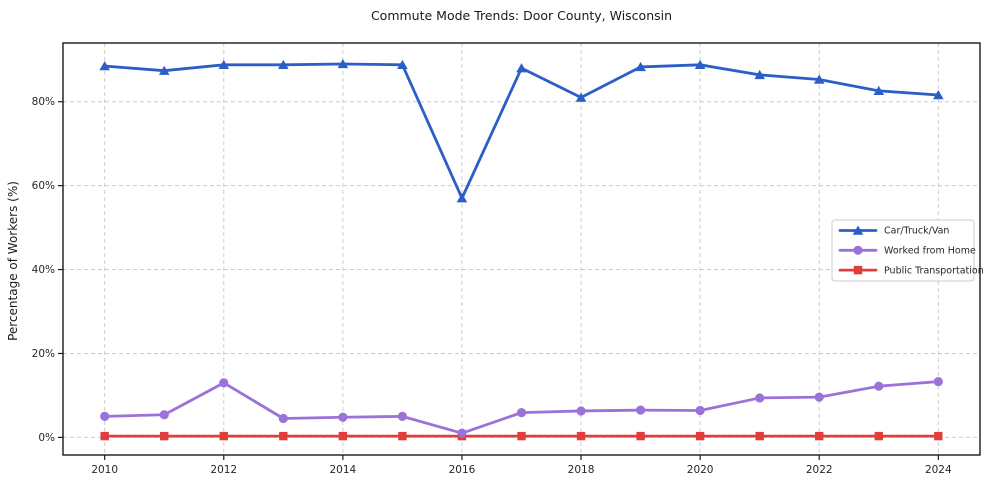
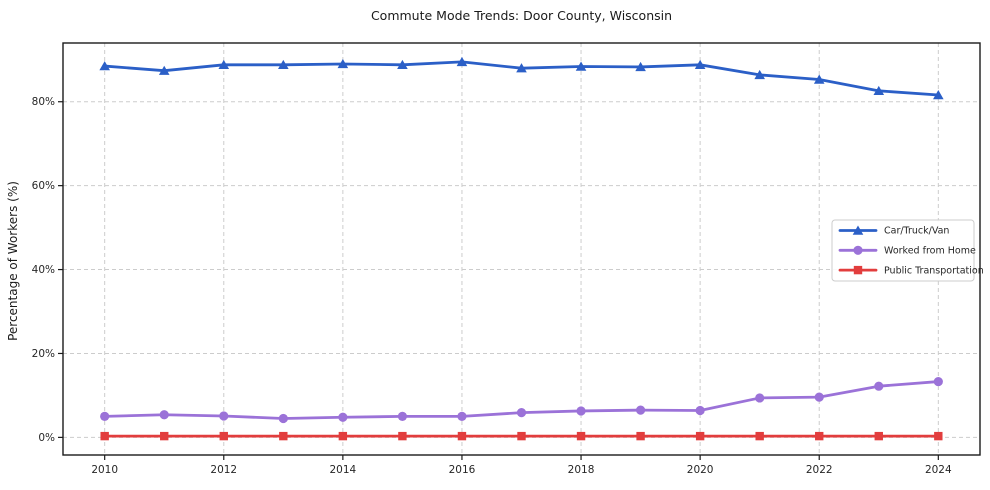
Worked from Home/2012: 13% -> 5%
Car/Truck/Van/2016: 57% -> 90%
Worked from Home/2016: 1% -> 5%
Car/Truck/Van/2018: 81% -> 88%
